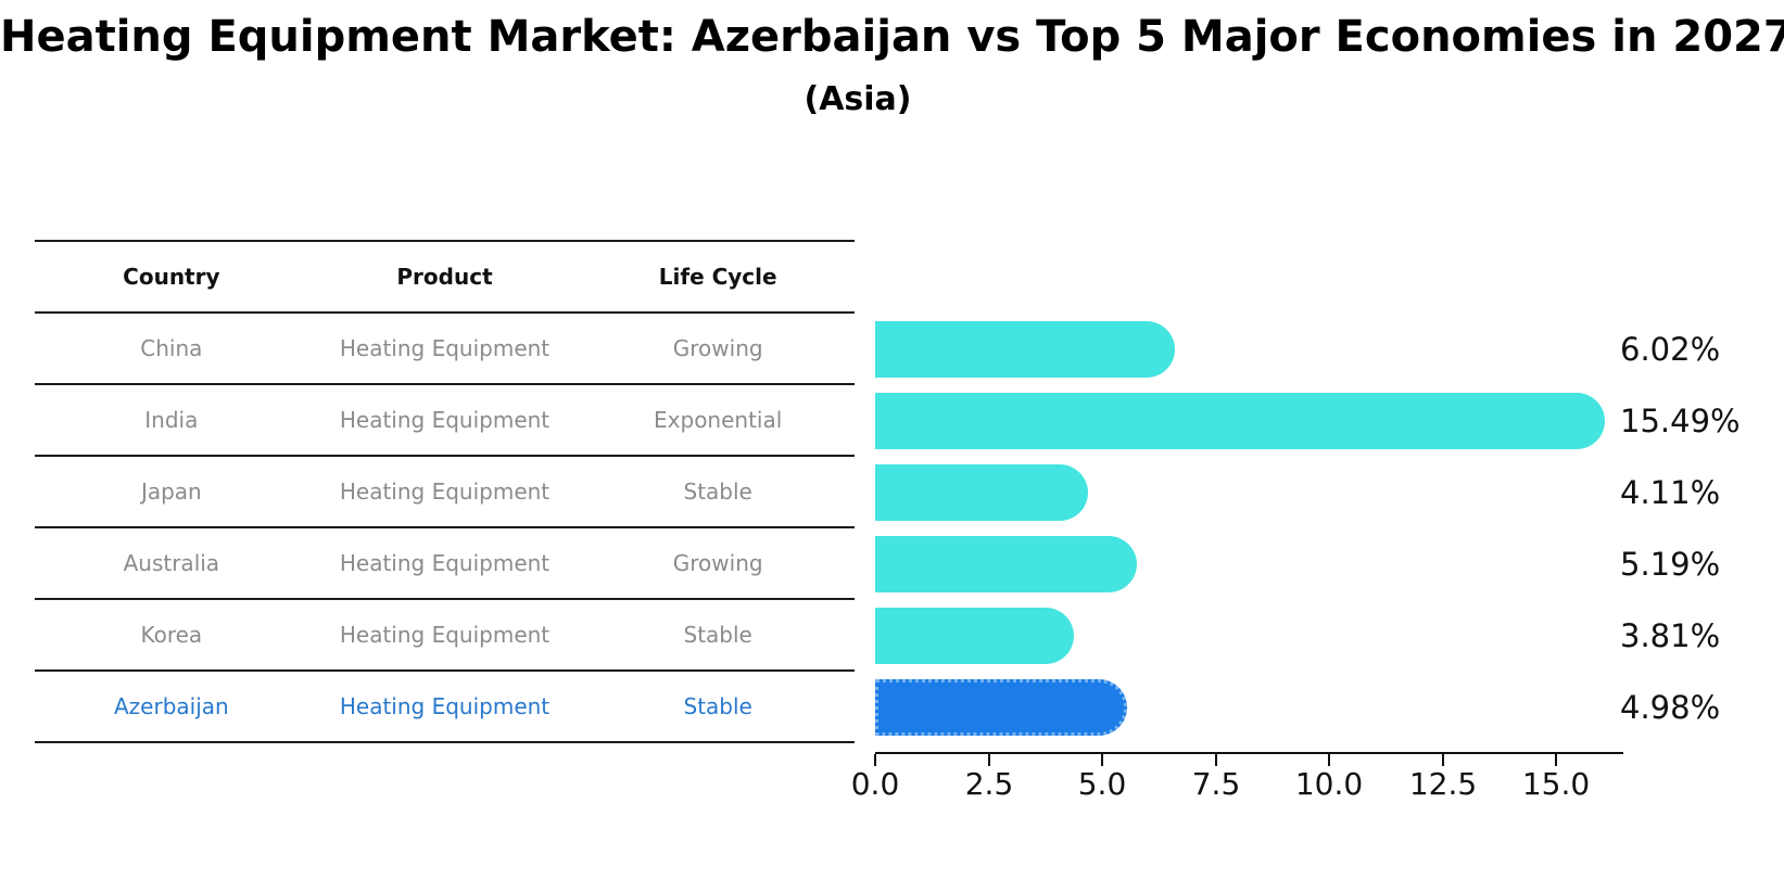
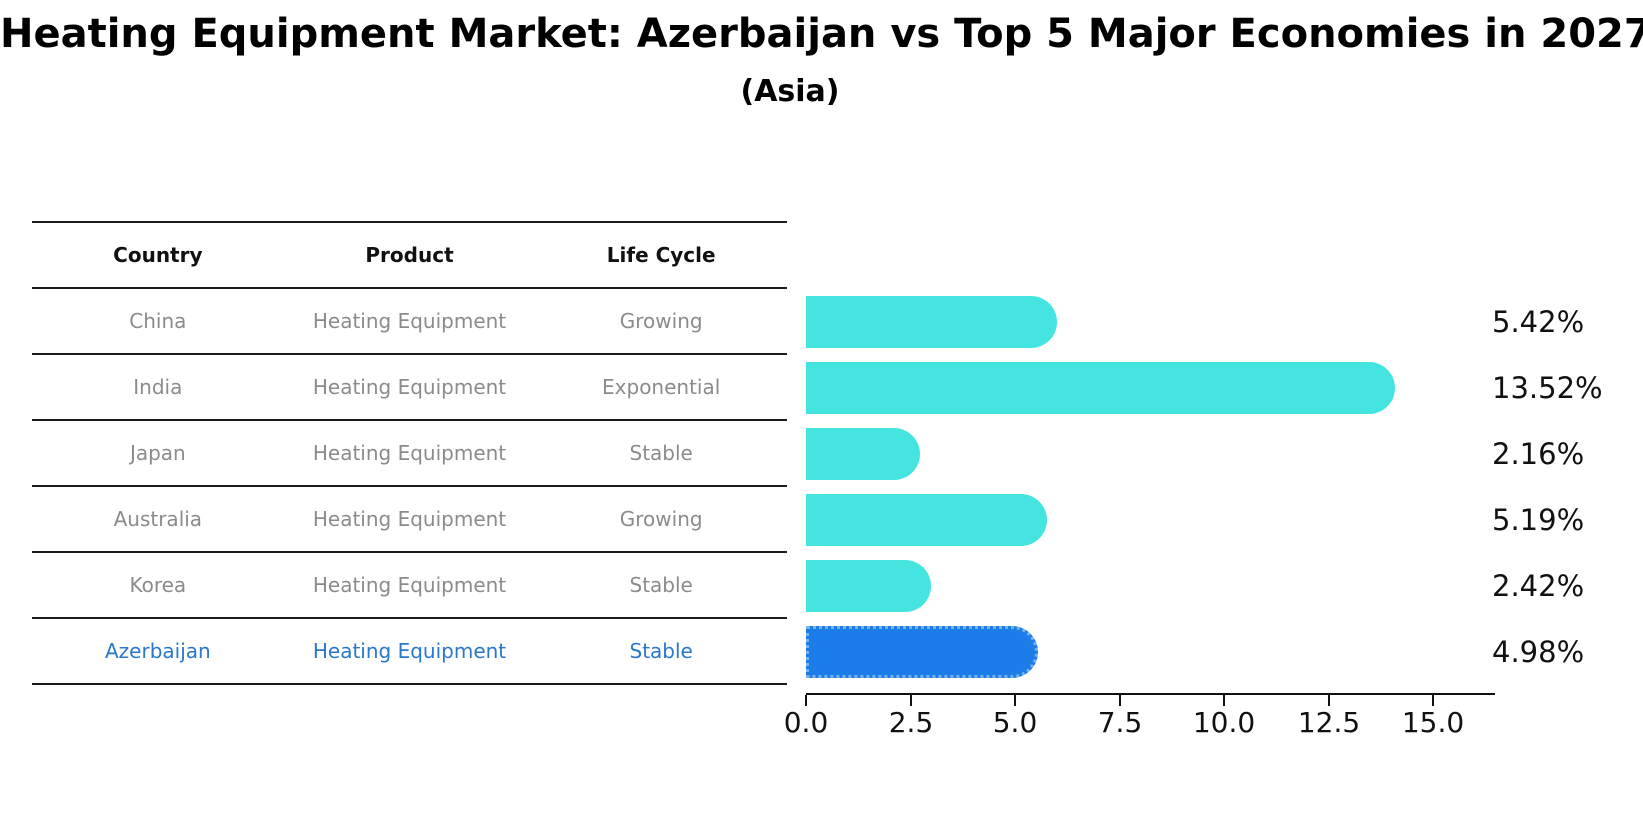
China: 6.02% -> 5.42%
India: 15.49% -> 13.52%
Japan: 4.11% -> 2.16%
Korea: 3.81% -> 2.42%
